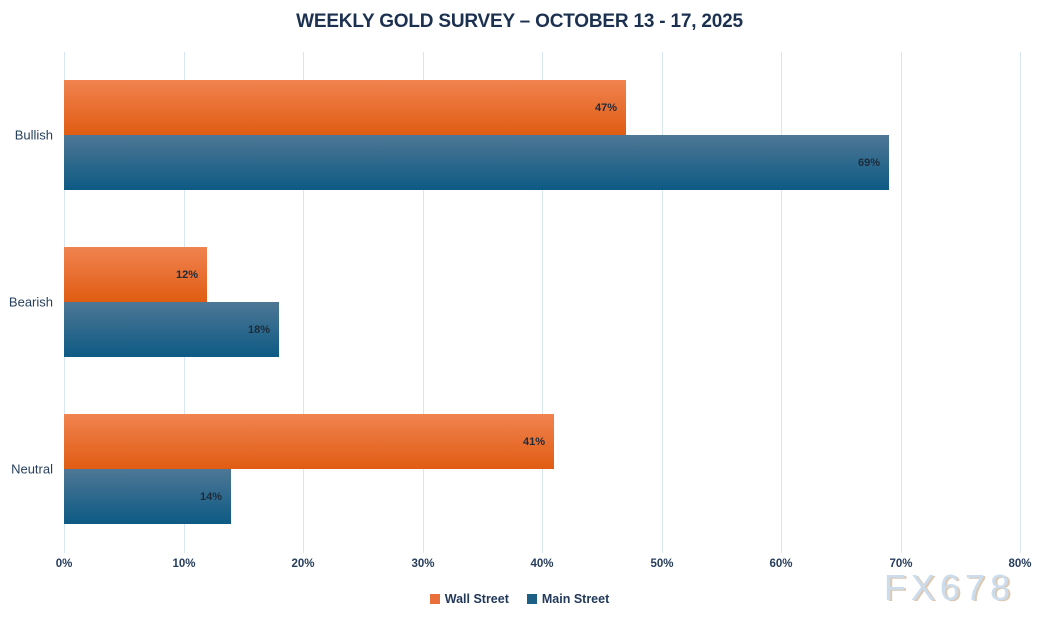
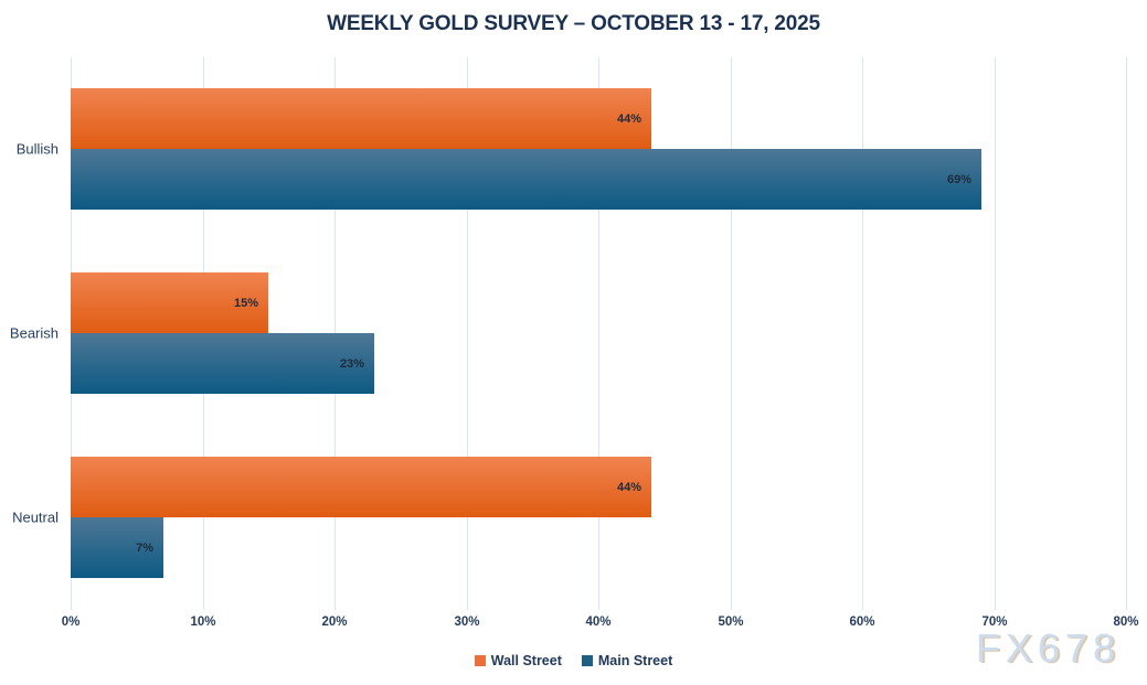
Wall Street/Bullish: 47% -> 44%
Wall Street/Bearish: 12% -> 15%
Main Street/Bearish: 18% -> 23%
Wall Street/Neutral: 41% -> 44%
Main Street/Neutral: 14% -> 7%
